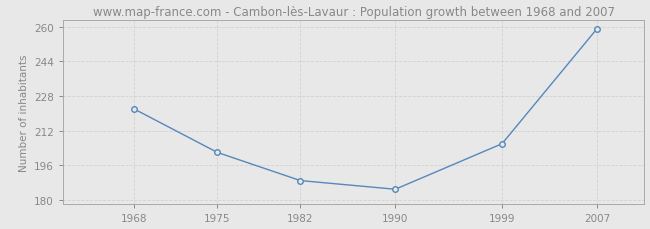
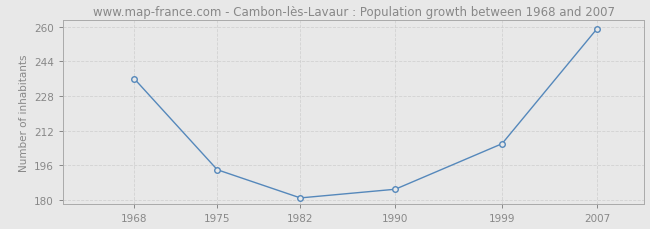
1968: 222 -> 236
1975: 202 -> 194
1982: 189 -> 181
